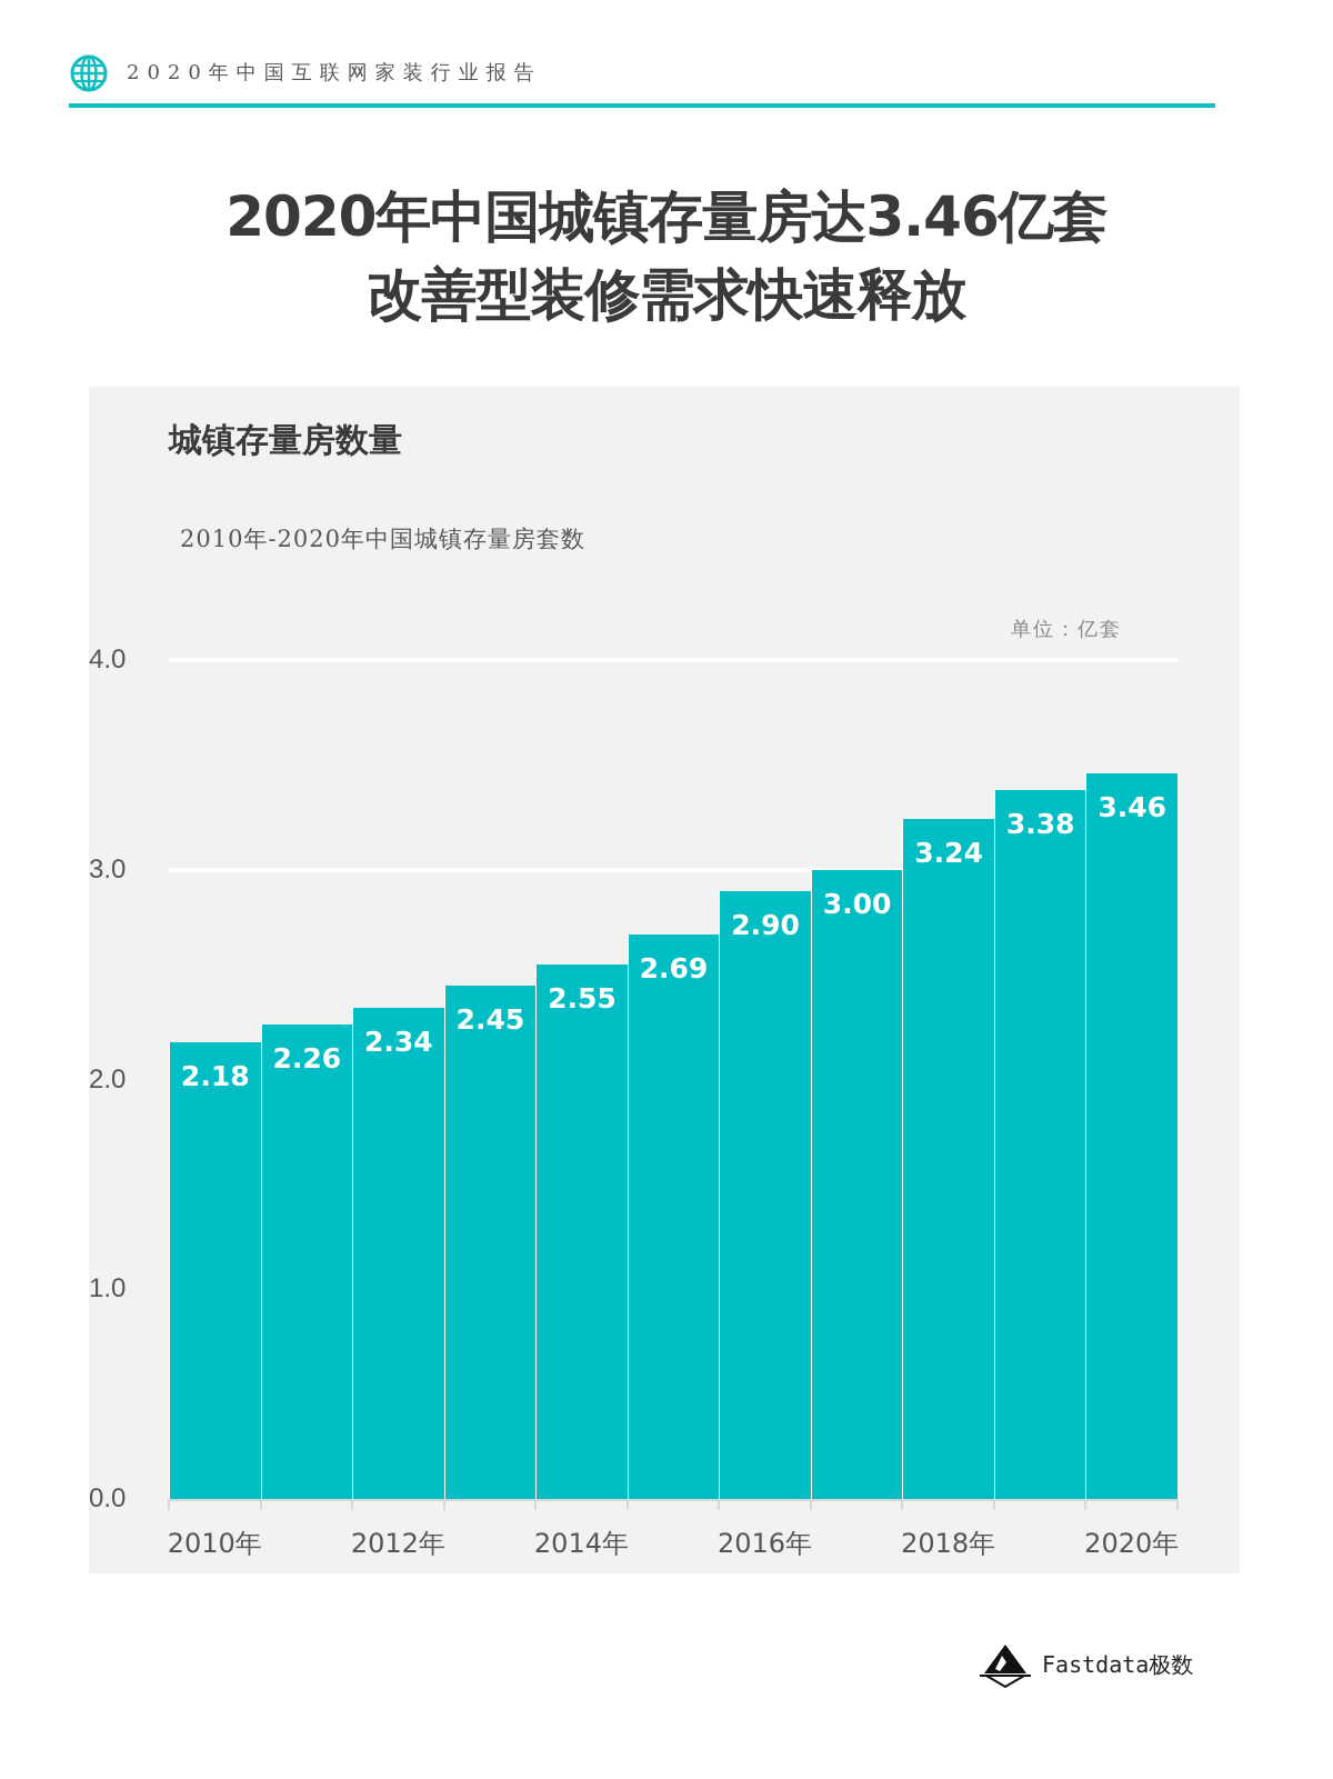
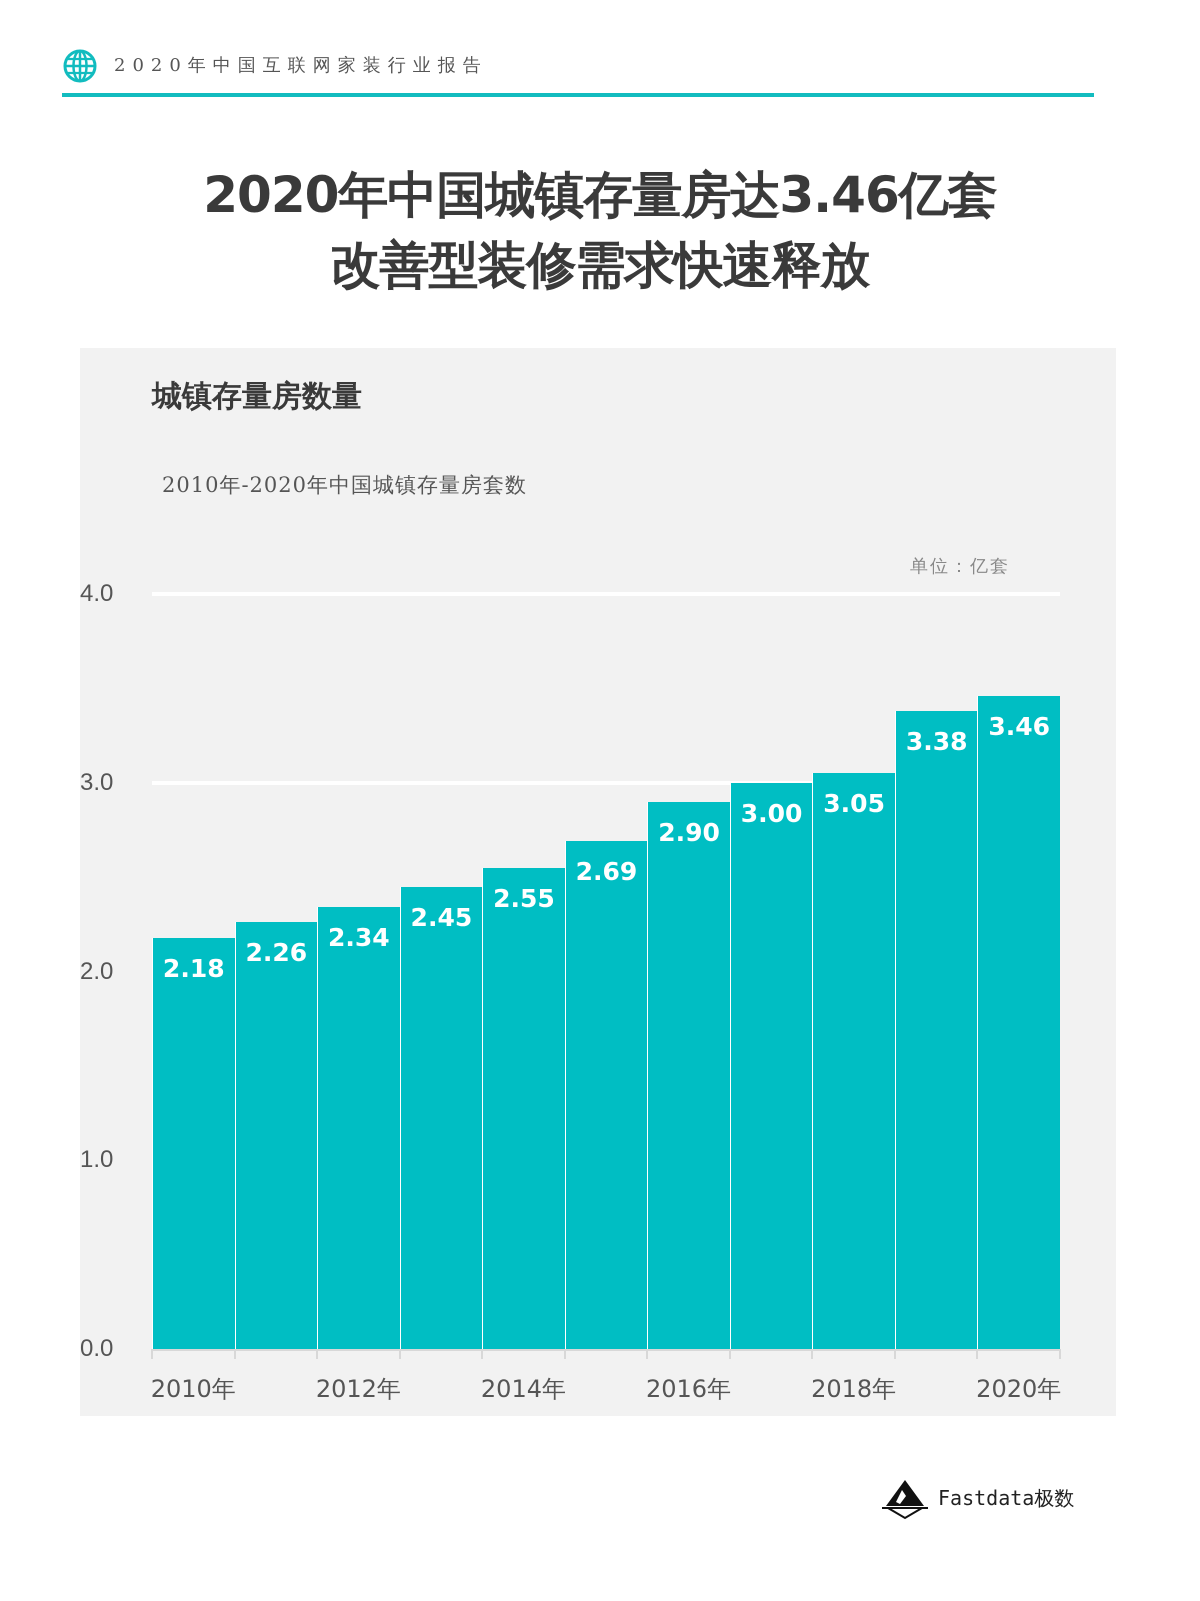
2018年: 3.24 -> 3.05
